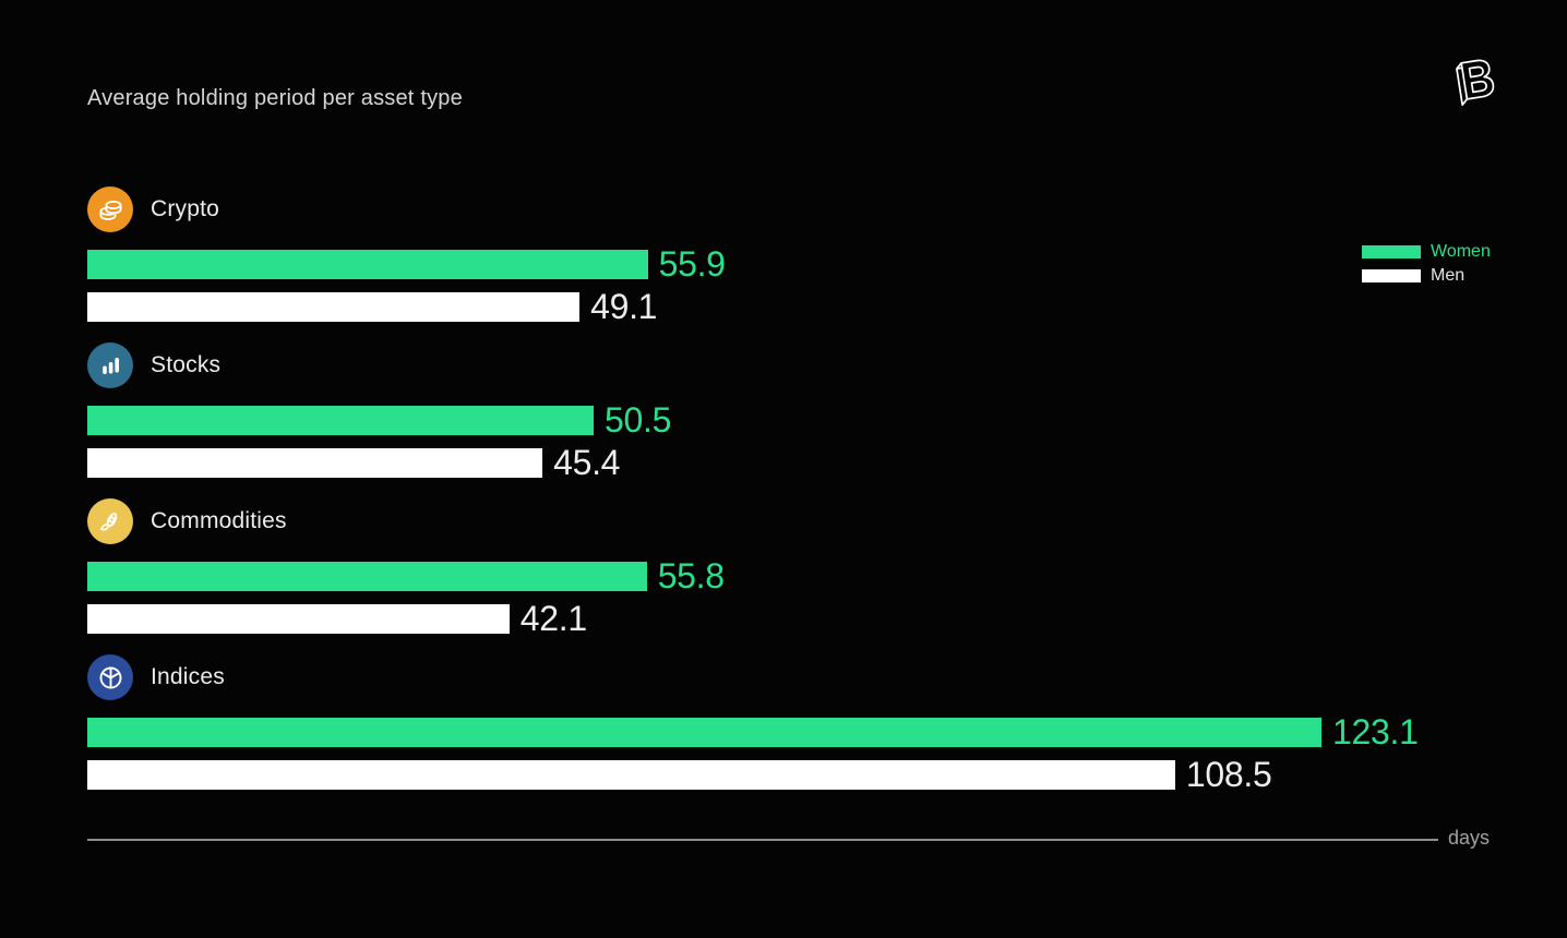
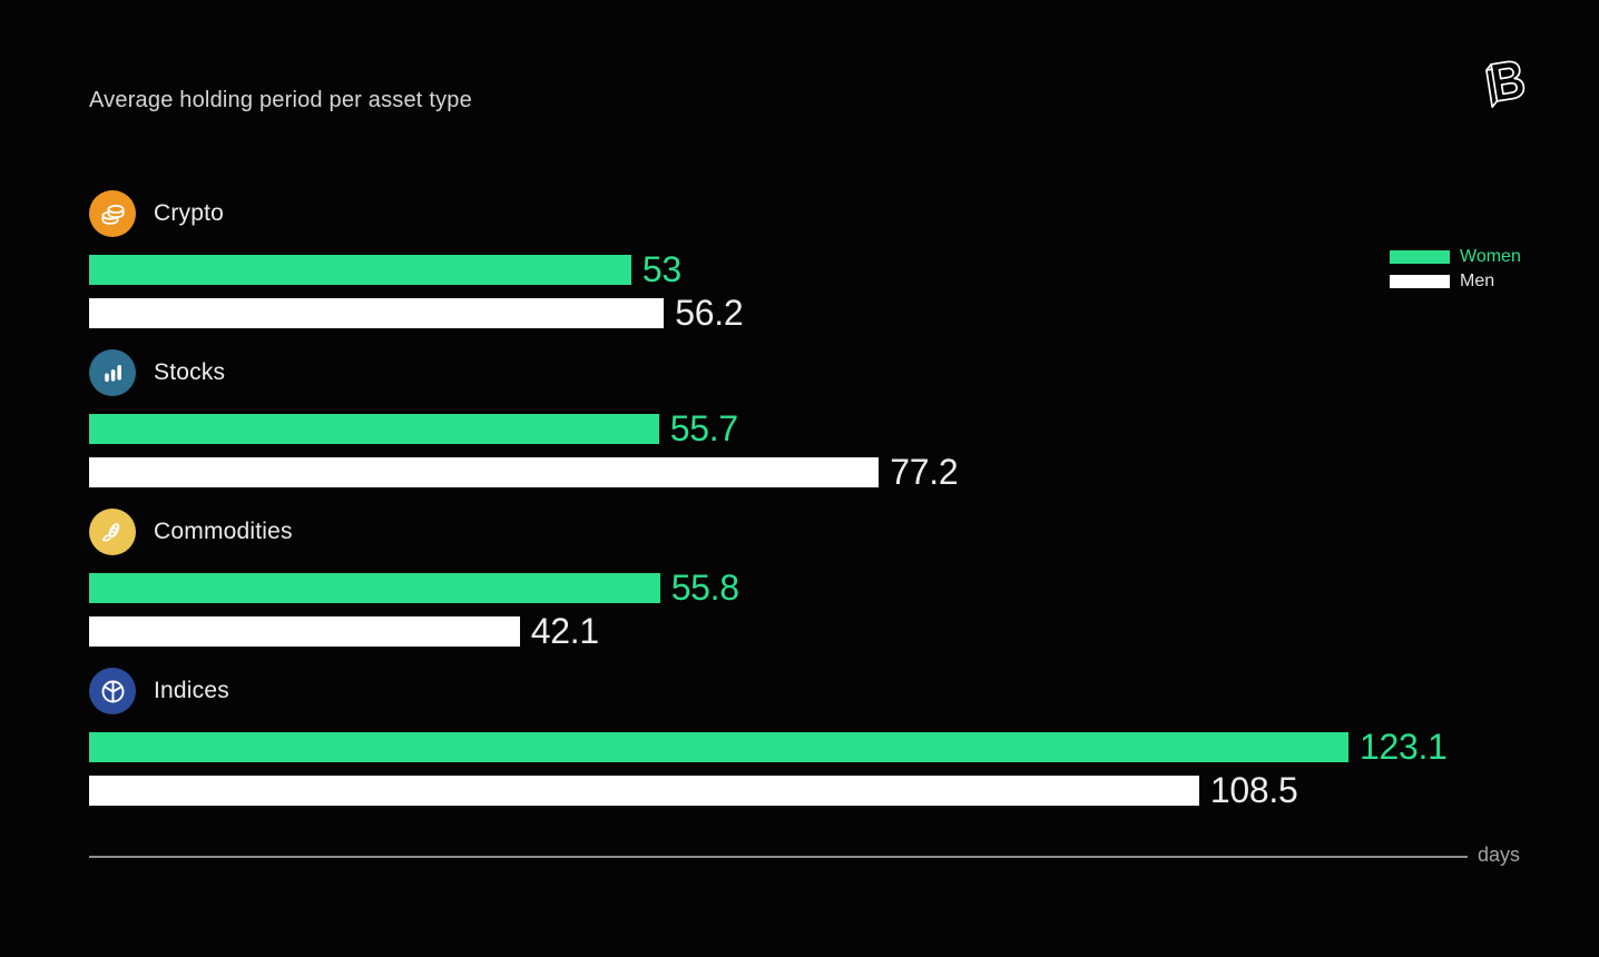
Women/Crypto: 55.9 -> 53
Men/Crypto: 49.1 -> 56.2
Women/Stocks: 50.5 -> 55.7
Men/Stocks: 45.4 -> 77.2
